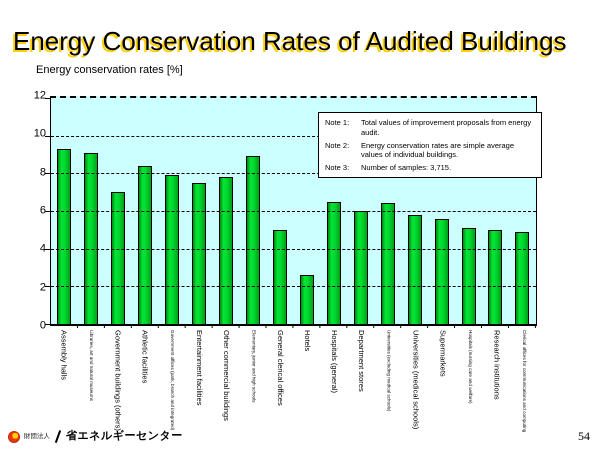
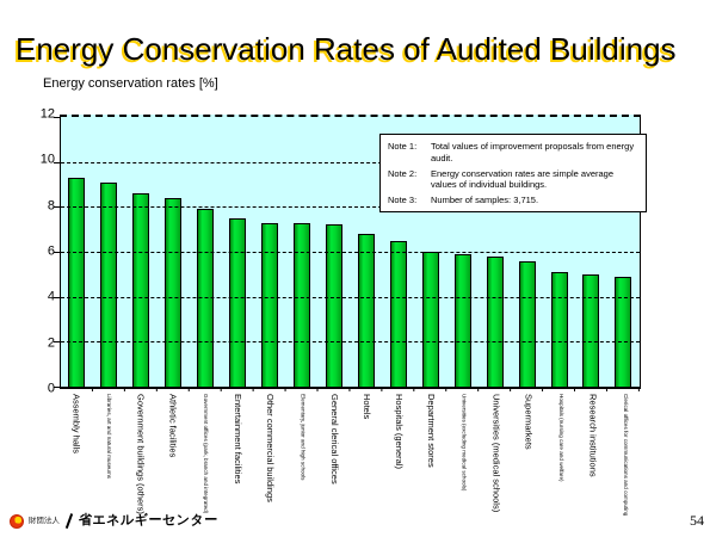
Government buildings (others): 7.0 -> 8.6
Other commercial buildings: 7.8 -> 7.3
Elementary, junior and high schools: 8.9 -> 7.3
General clerical offices: 5.0 -> 7.2
Hotels: 2.6 -> 6.8
Universities (excluding medical schools): 6.4 -> 5.9
